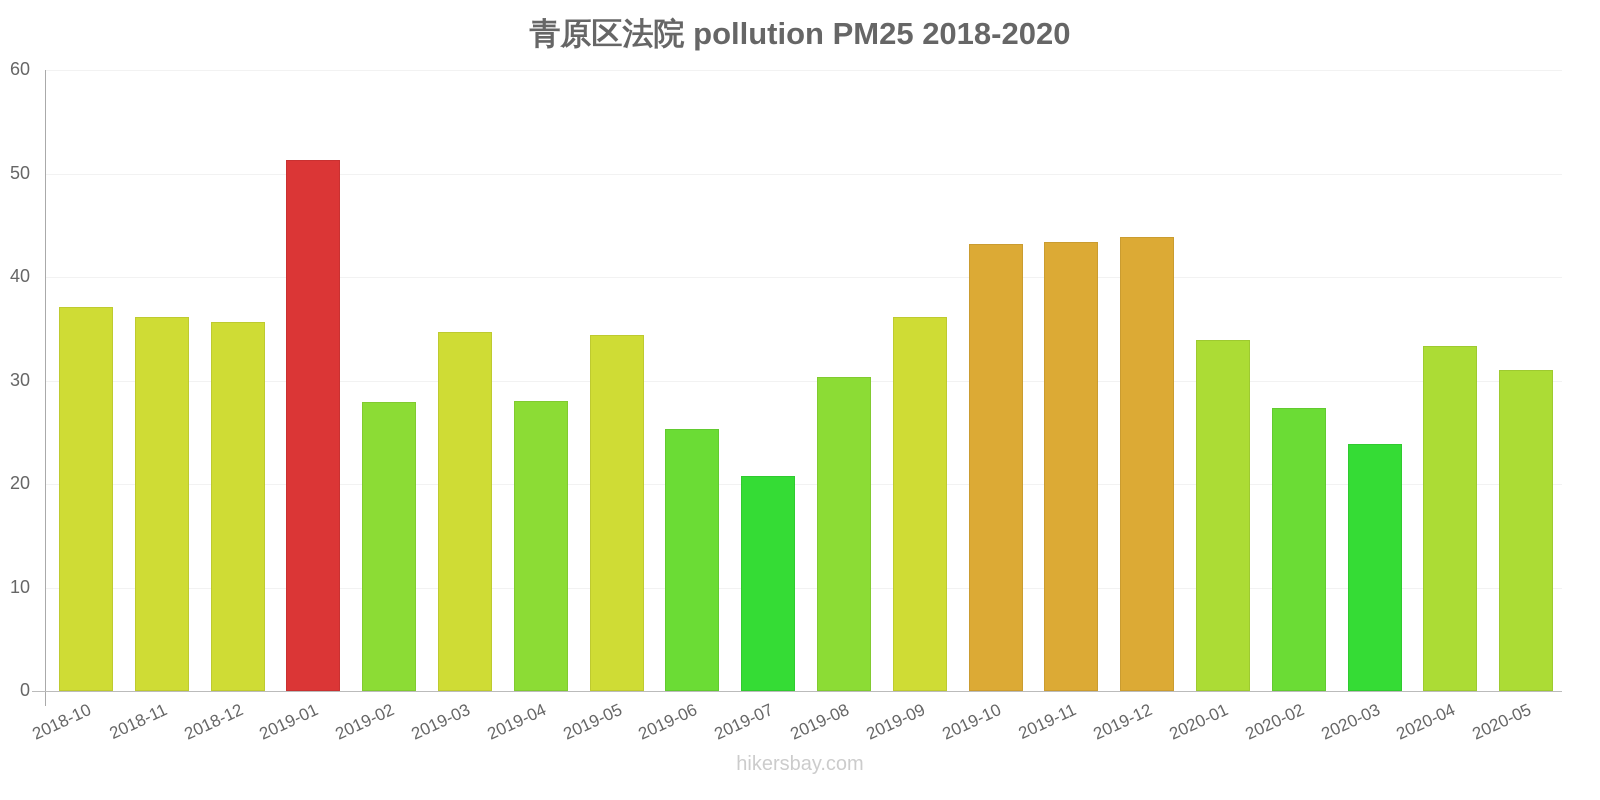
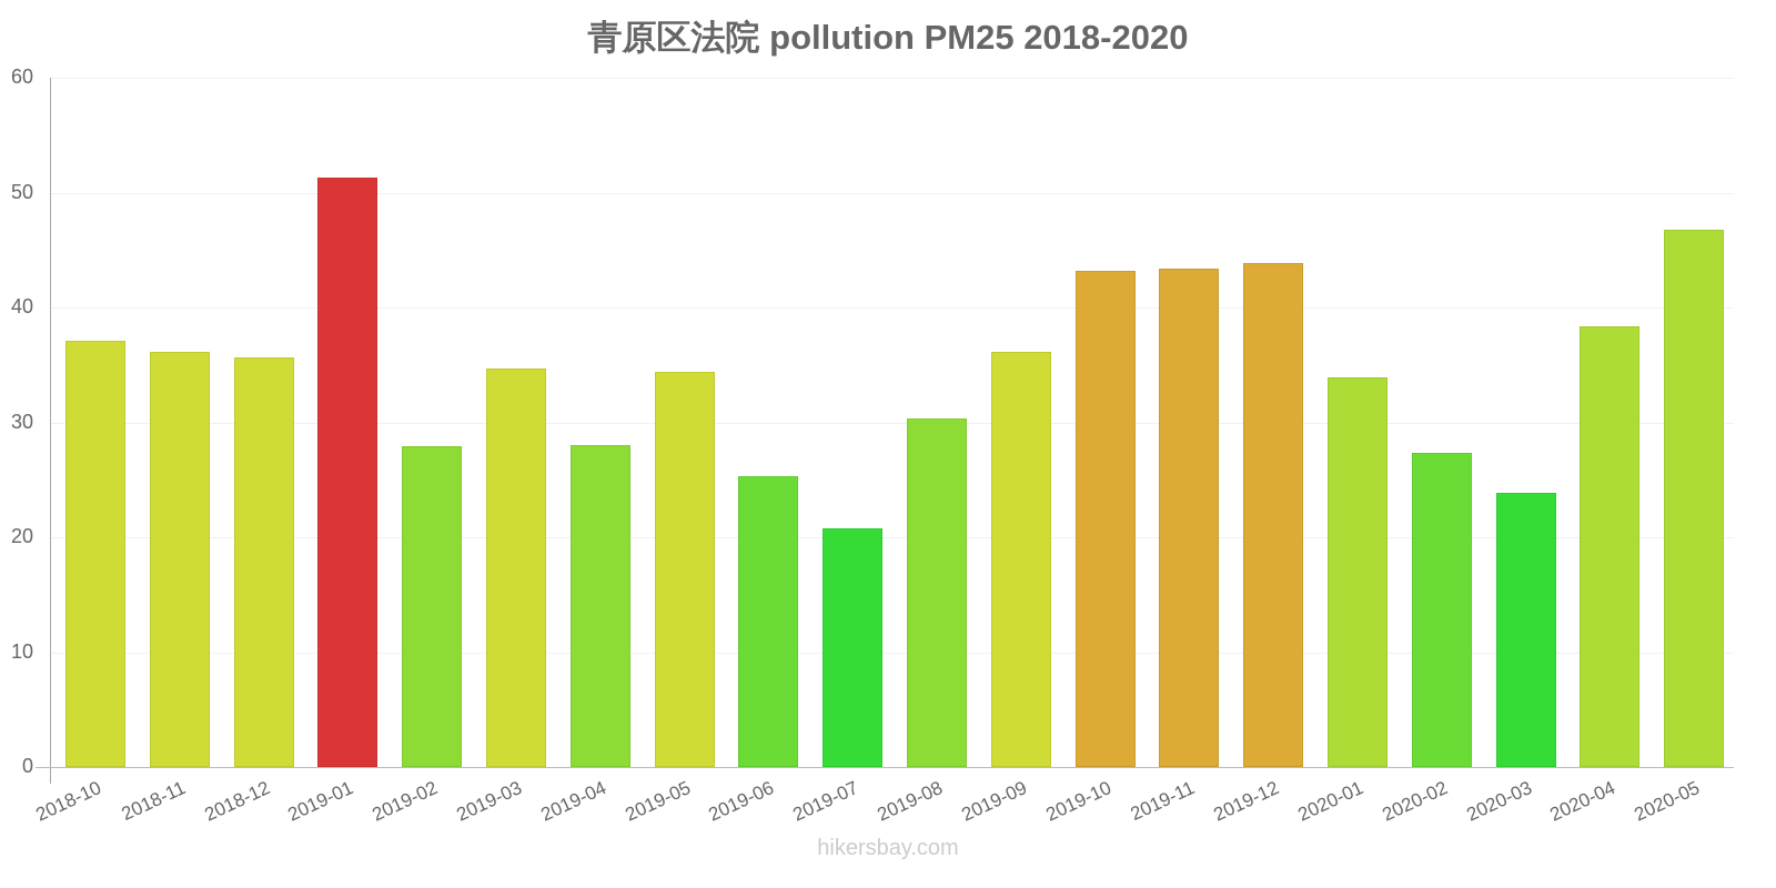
2020-04: 33.3 -> 38.4
2020-05: 31.0 -> 46.8
